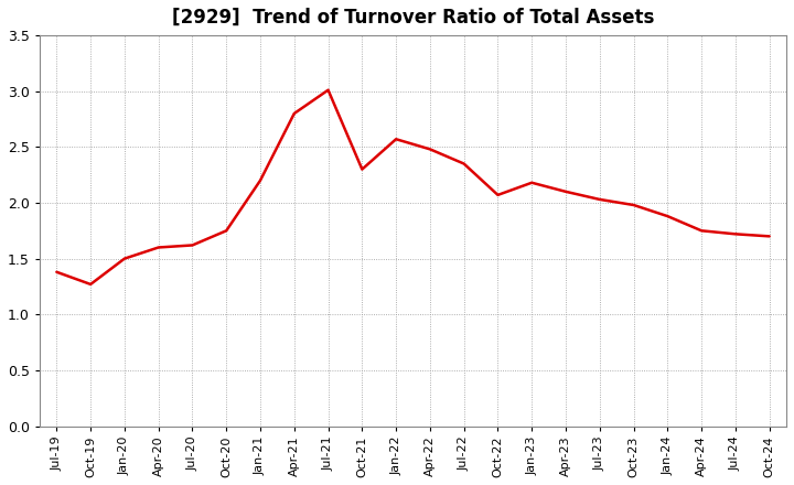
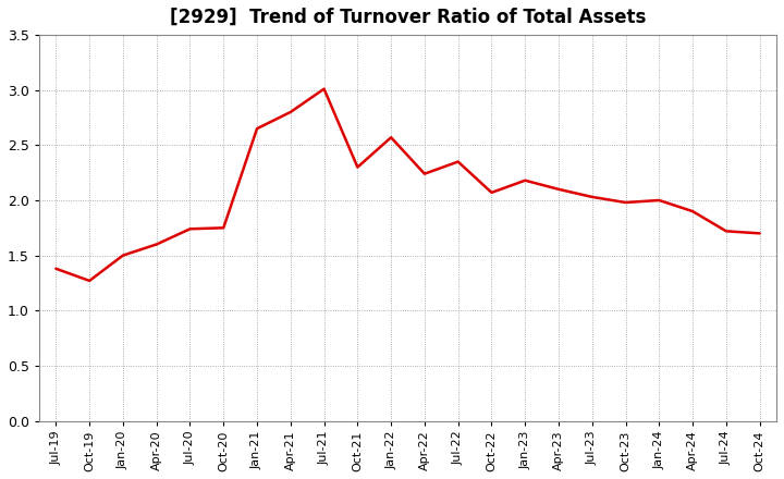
Jul-20: 1.62 -> 1.74
Jan-21: 2.20 -> 2.65
Apr-22: 2.48 -> 2.24
Jan-24: 1.88 -> 2.00
Apr-24: 1.75 -> 1.90
